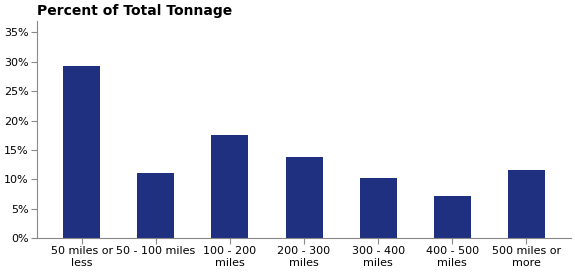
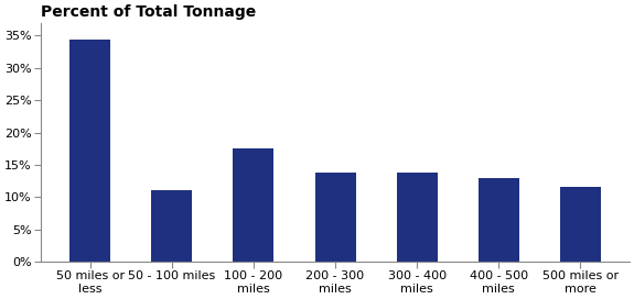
50 miles or less: 29.3% -> 34.4%
300 - 400 miles: 10.2% -> 13.8%
400 - 500 miles: 7.2% -> 13.0%
